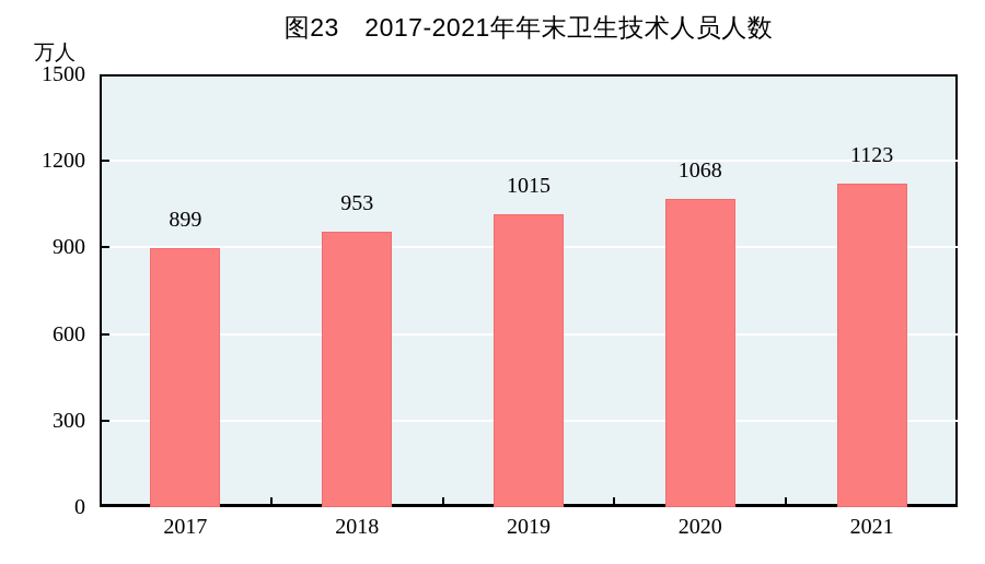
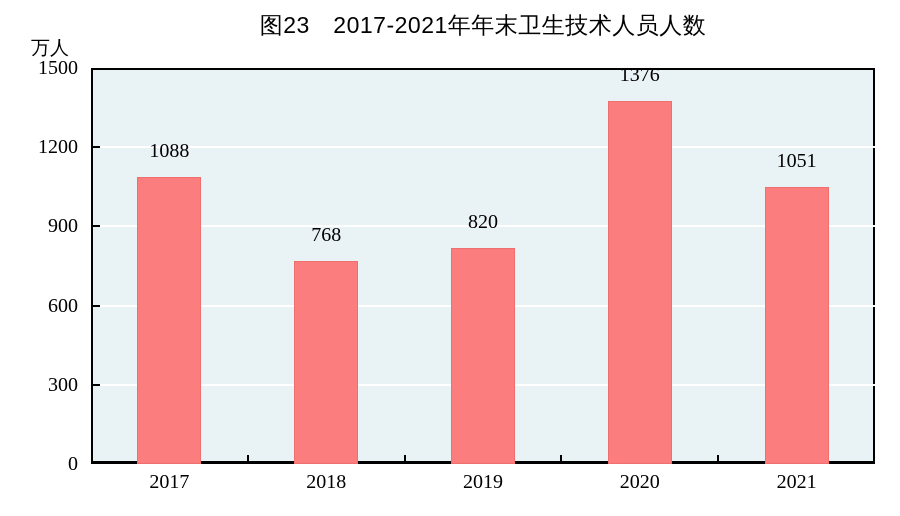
2017: 899 -> 1088
2018: 953 -> 768
2019: 1015 -> 820
2020: 1068 -> 1376
2021: 1123 -> 1051
